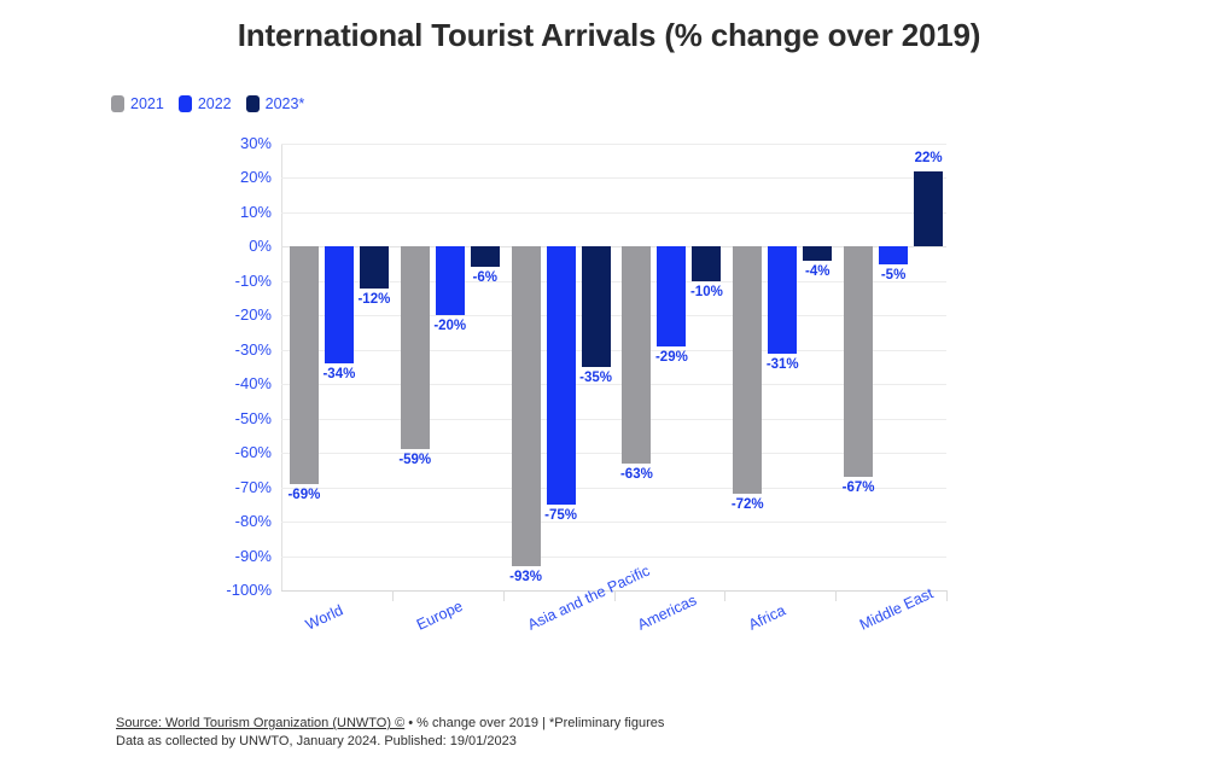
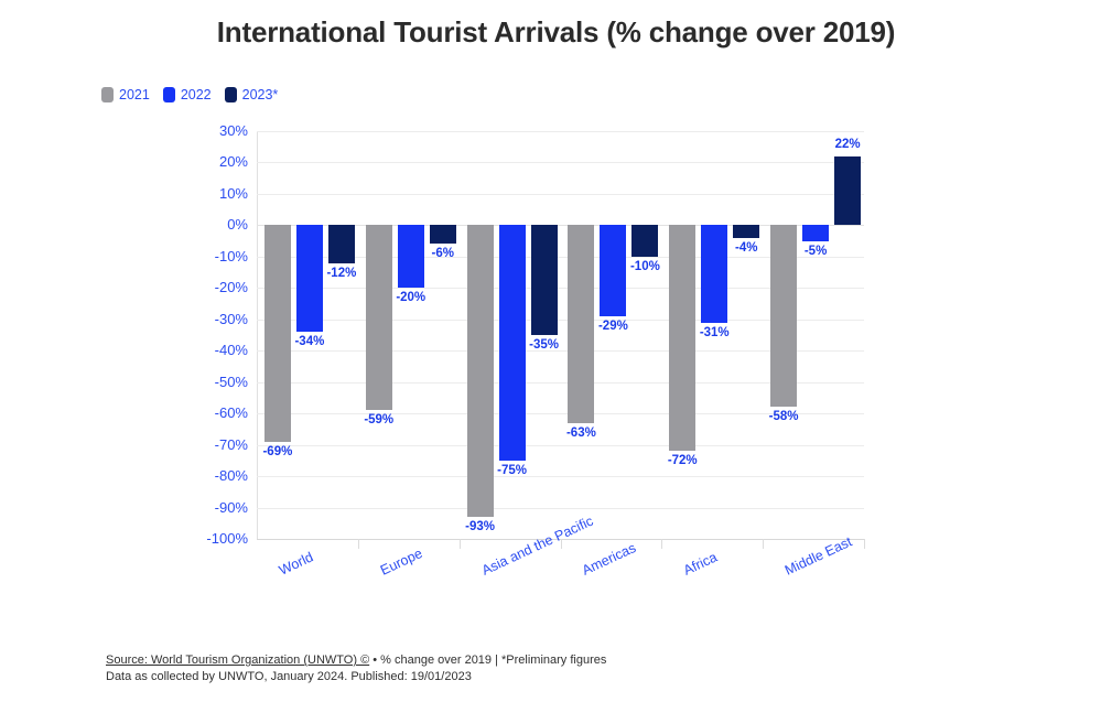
2021/Middle East: -67% -> -58%
